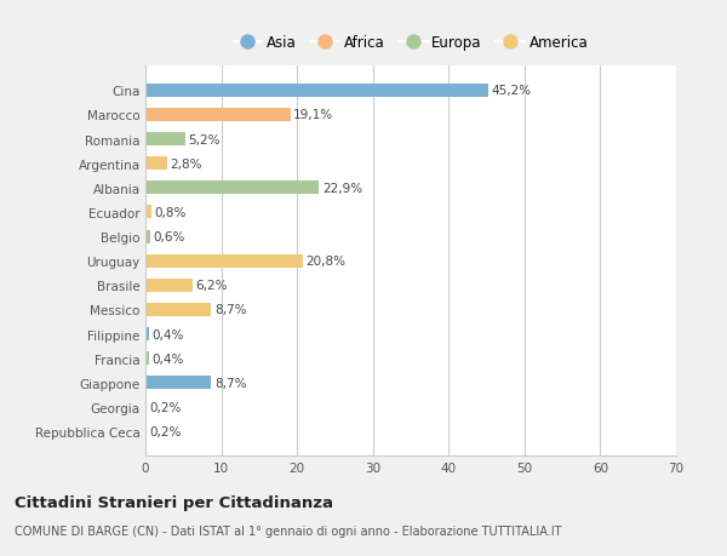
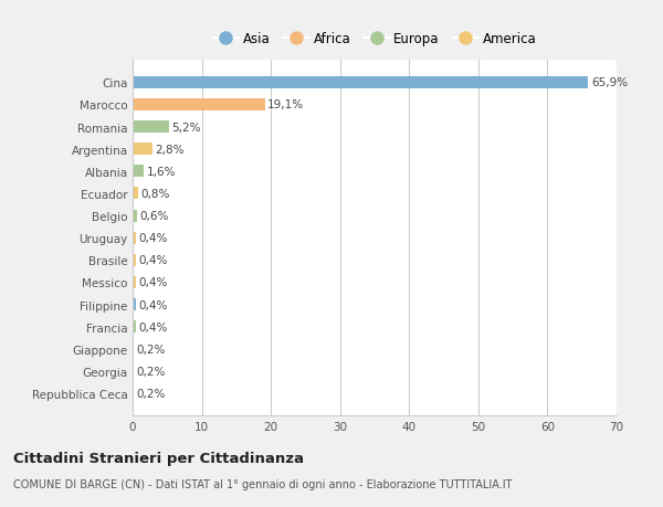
Cina: 45,2% -> 65,9%
Albania: 22,9% -> 1,6%
Uruguay: 20,8% -> 0,4%
Brasile: 6,2% -> 0,4%
Messico: 8,7% -> 0,4%
Giappone: 8,7% -> 0,2%
